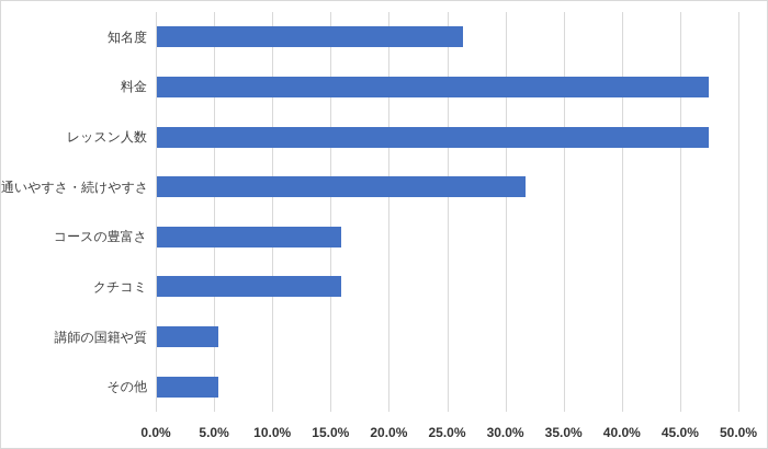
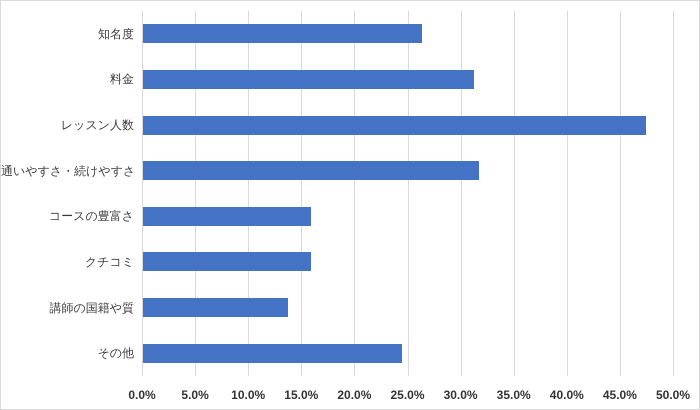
料金: 47.4% -> 31.2%
講師の国籍や質: 5.3% -> 13.7%
その他: 5.3% -> 24.4%
